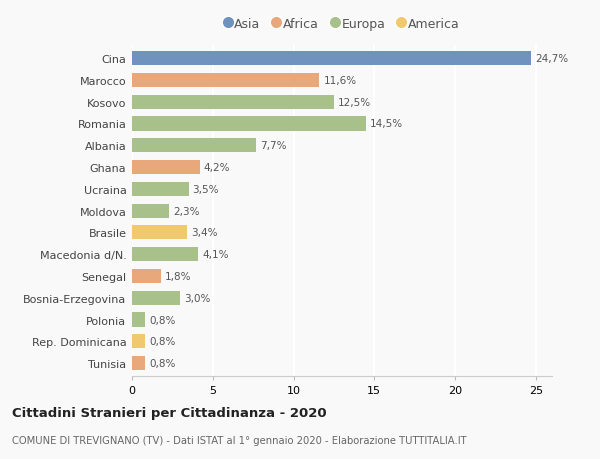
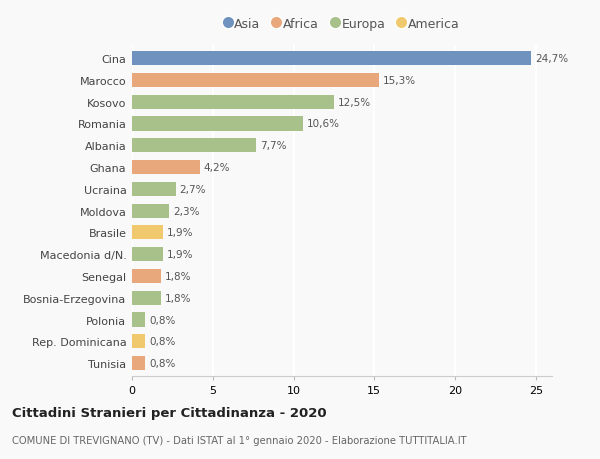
Marocco: 11,6% -> 15,3%
Romania: 14,5% -> 10,6%
Ucraina: 3,5% -> 2,7%
Brasile: 3,4% -> 1,9%
Macedonia d/N.: 4,1% -> 1,9%
Bosnia-Erzegovina: 3,0% -> 1,8%
